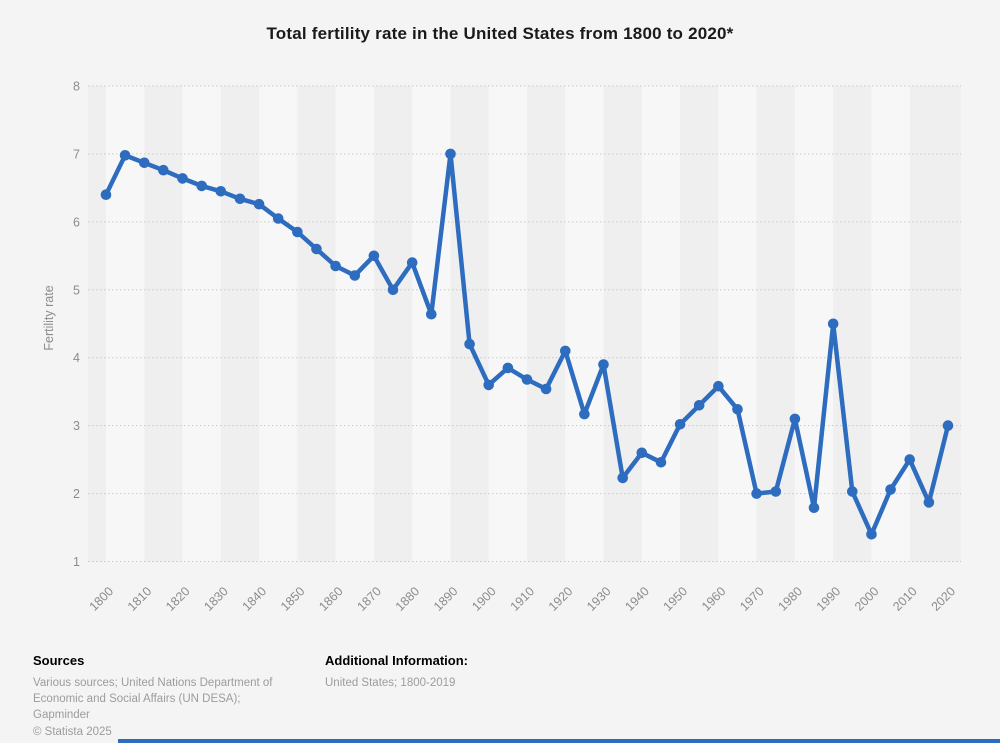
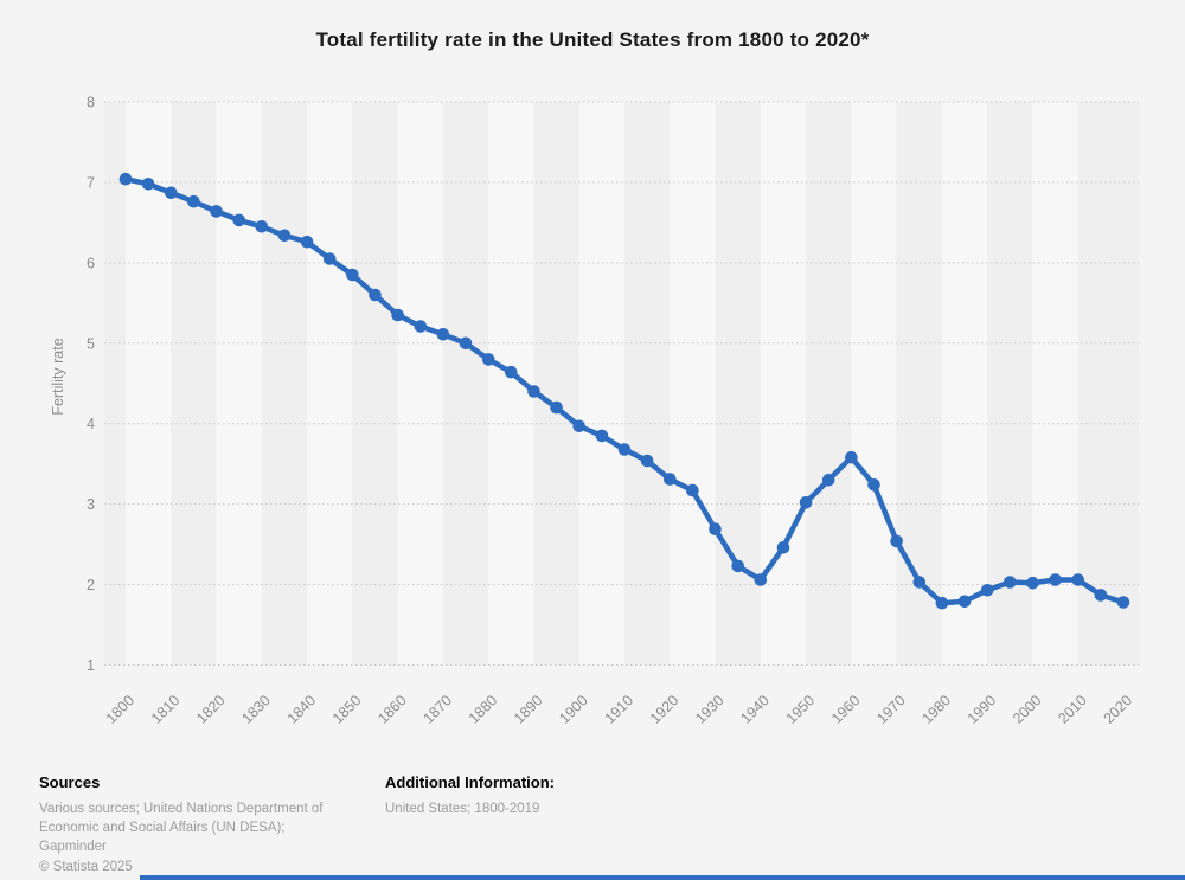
1800: 6.4 -> 7.0
1870: 5.5 -> 5.1
1880: 5.4 -> 4.8
1890: 7.0 -> 4.4
1900: 3.6 -> 4.0
1920: 4.1 -> 3.3
1930: 3.9 -> 2.7
1940: 2.6 -> 2.1
1970: 2.0 -> 2.5
1980: 3.1 -> 1.8
1990: 4.5 -> 1.9
2000: 1.4 -> 2.0
2010: 2.5 -> 2.1
2020: 3.0 -> 1.8
